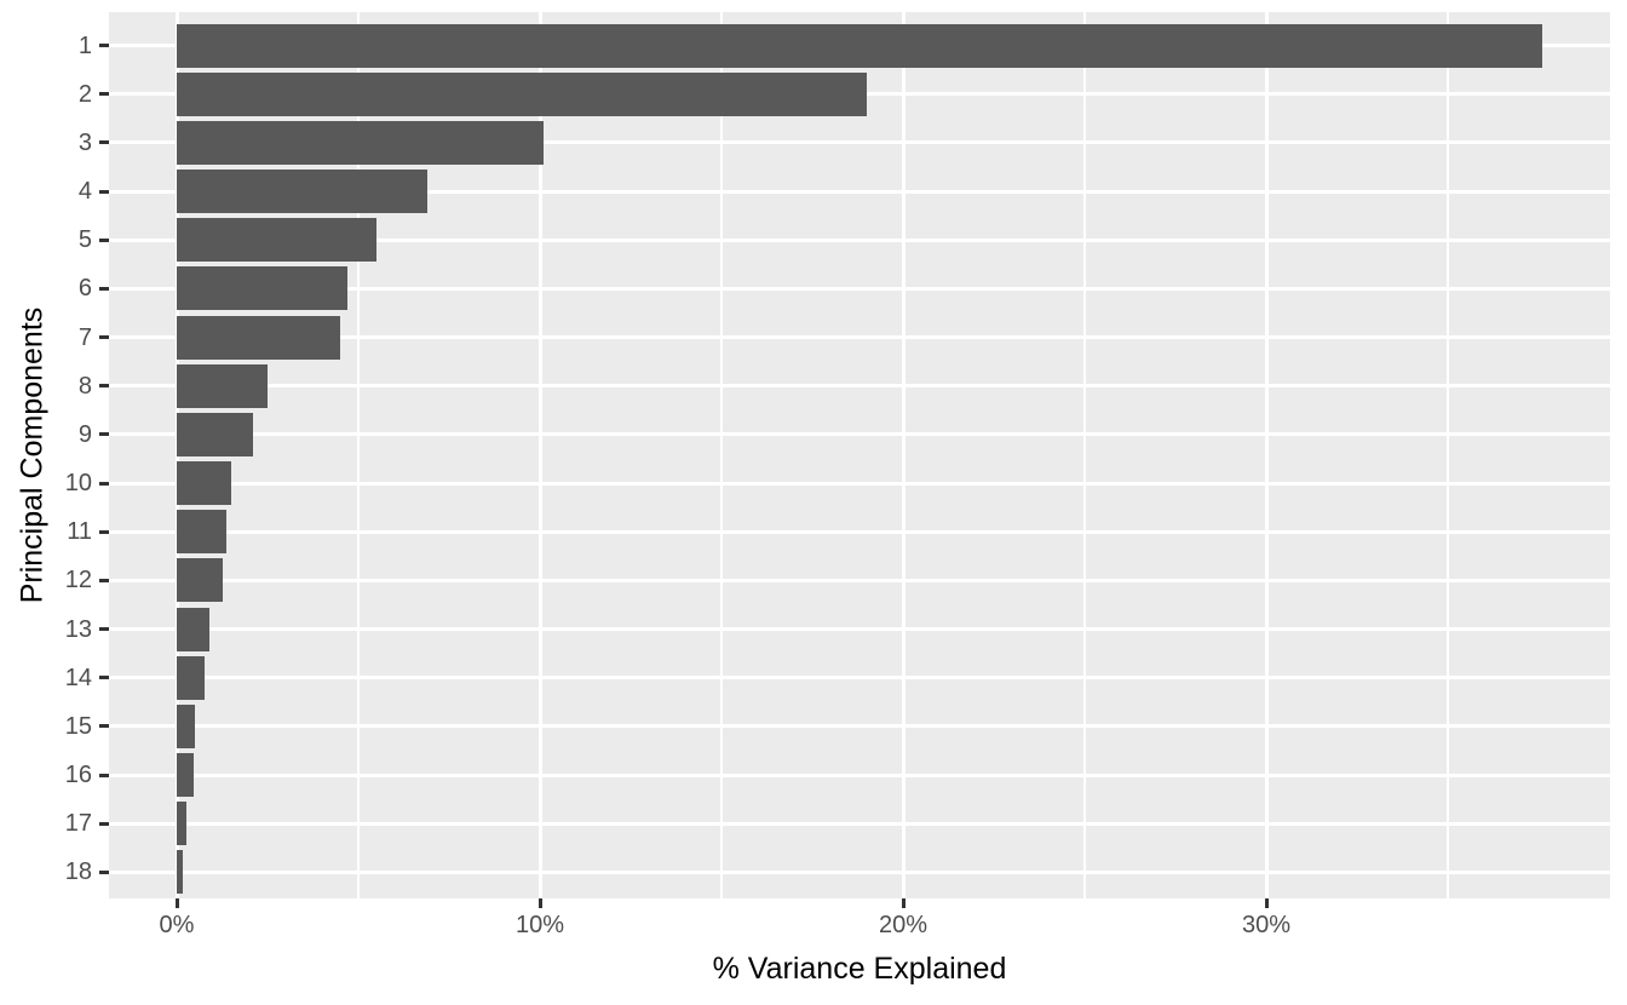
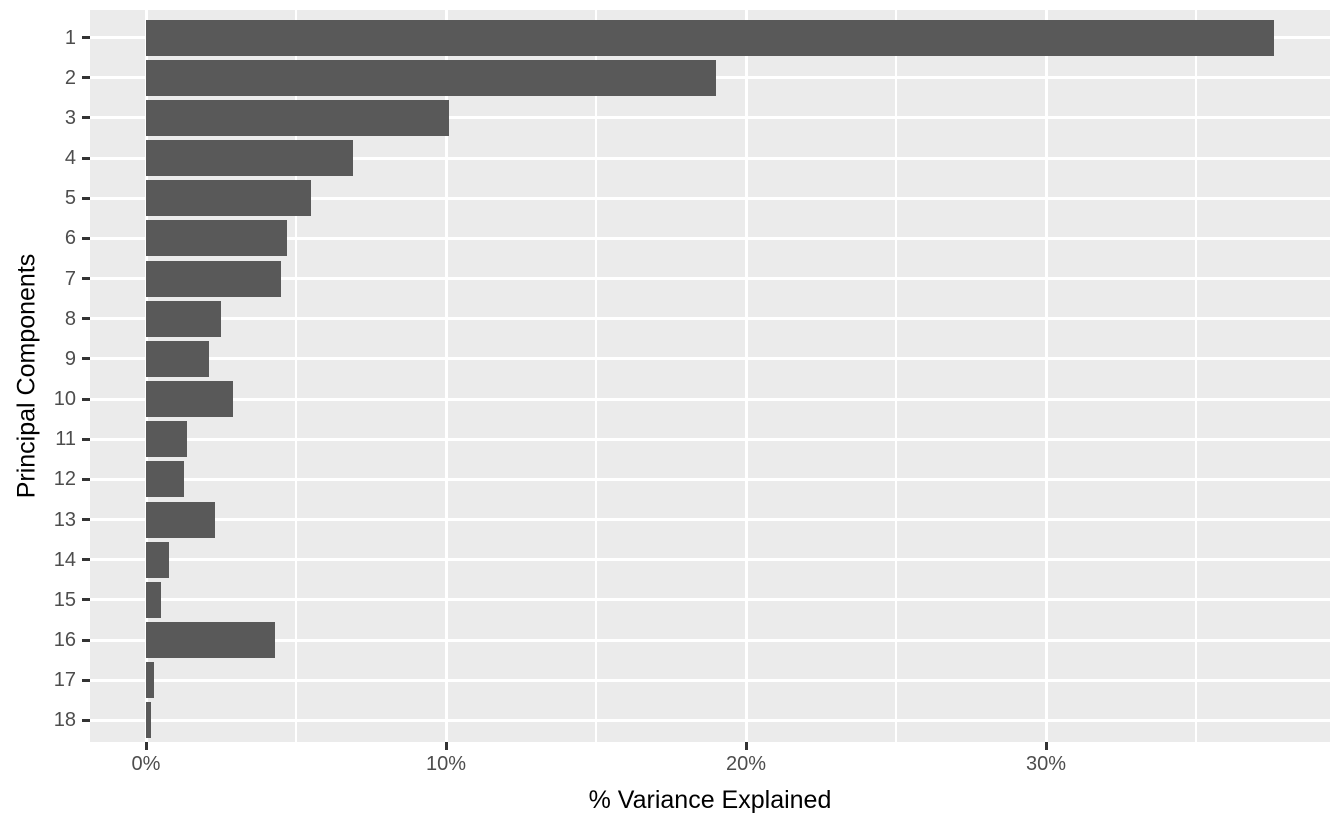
10: 1.5% -> 2.9%
13: 0.9% -> 2.3%
16: 0.5% -> 4.3%
